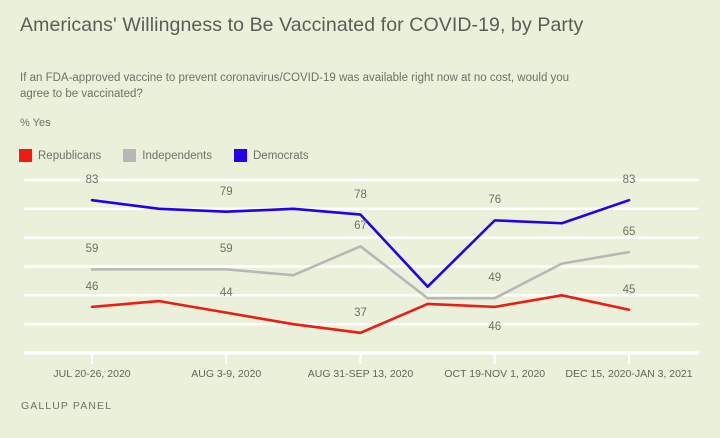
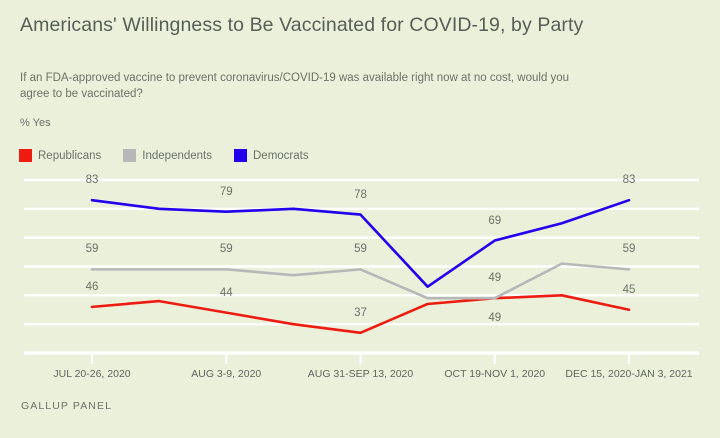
Independents/AUG 31-SEP 13, 2020: 67 -> 59
Republicans/OCT 19-NOV 1, 2020: 46 -> 49
Democrats/OCT 19-NOV 1, 2020: 76 -> 69
Independents/DEC 15, 2020-JAN 3, 2021: 65 -> 59
